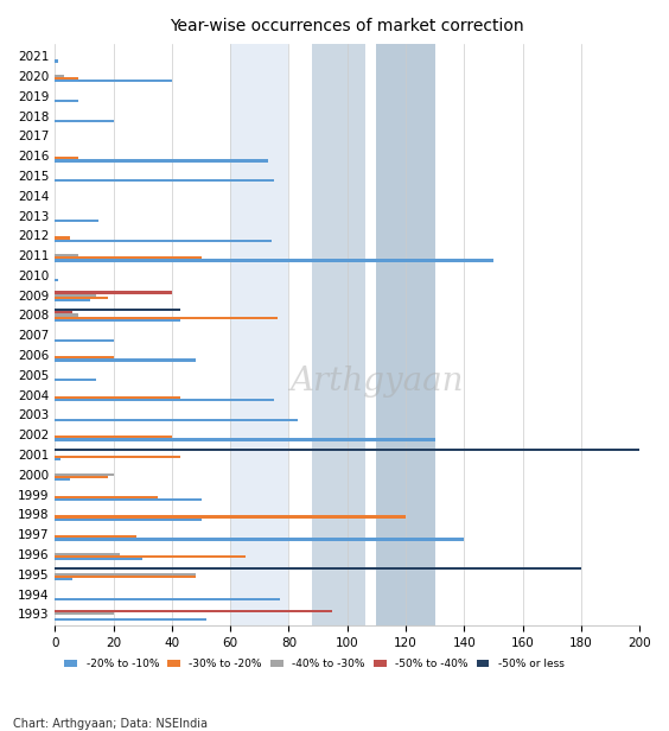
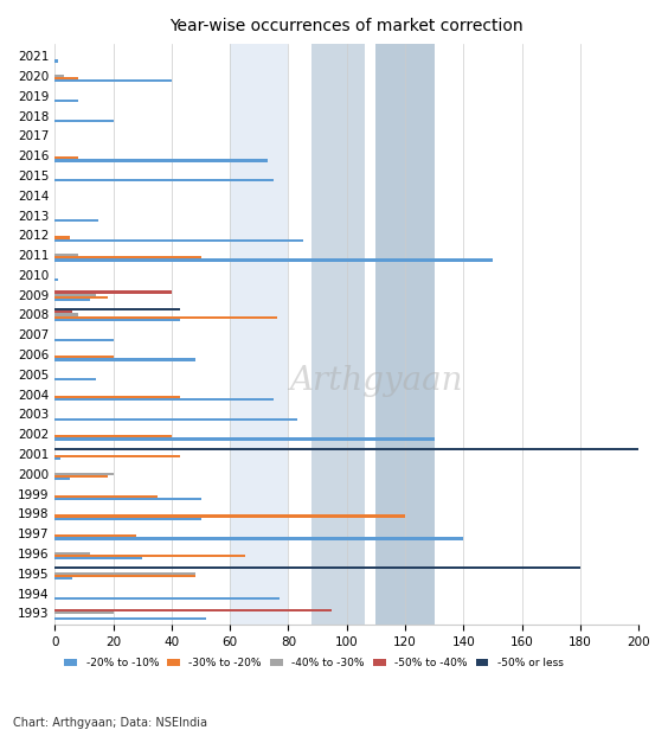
-20% to -10%/2012: 74 -> 85
-40% to -30%/1996: 22 -> 12
